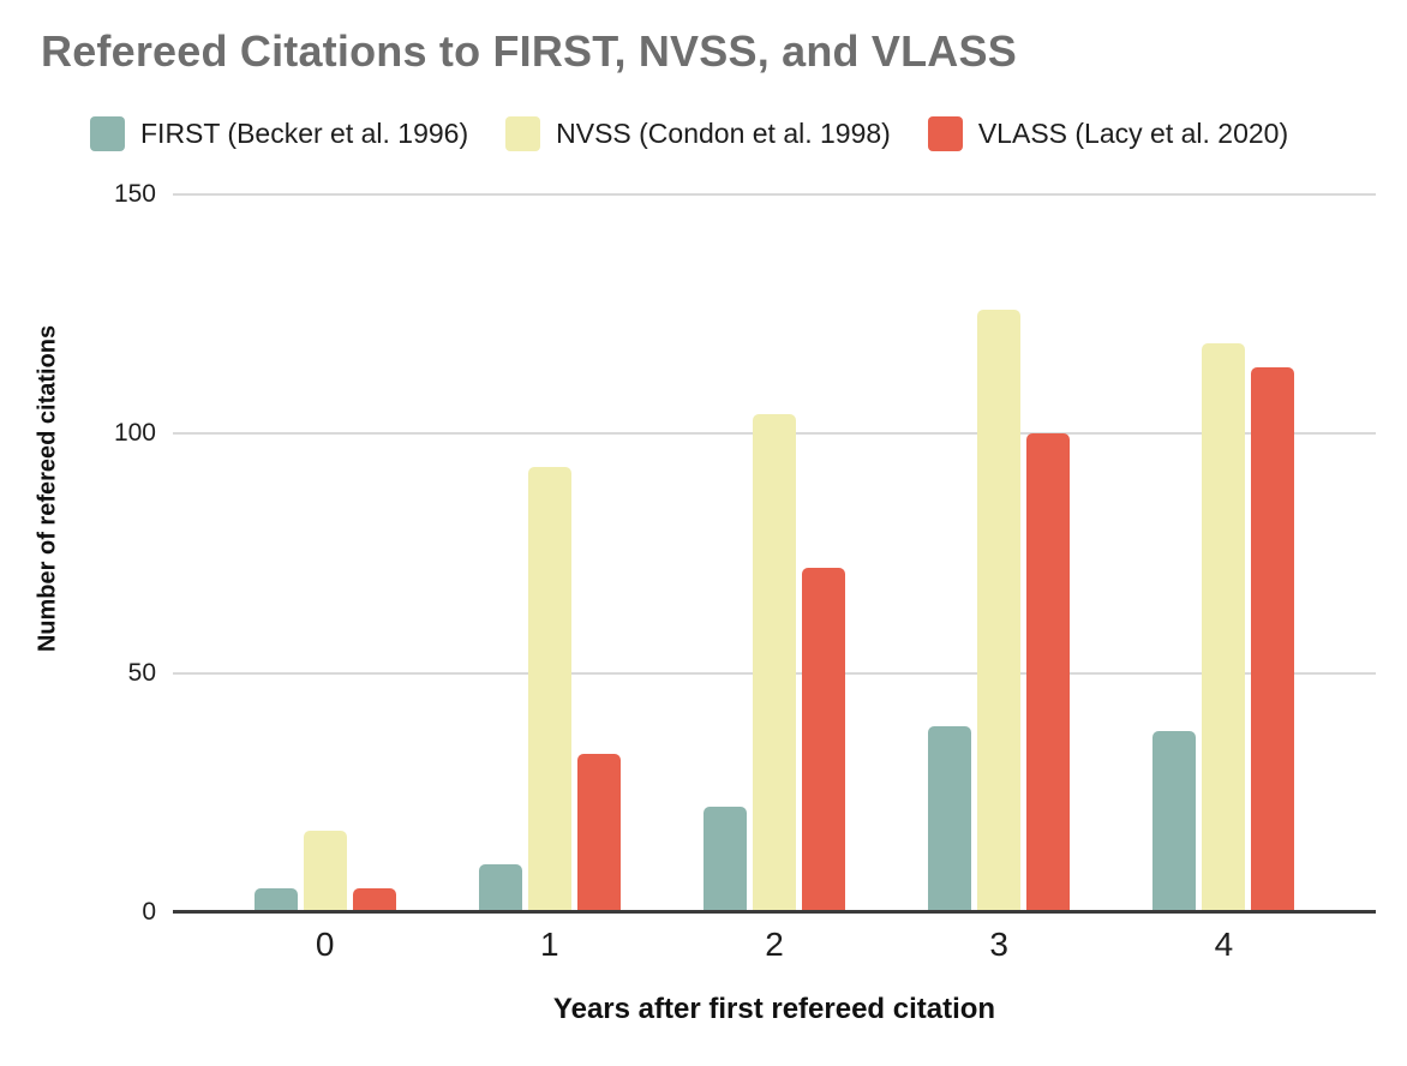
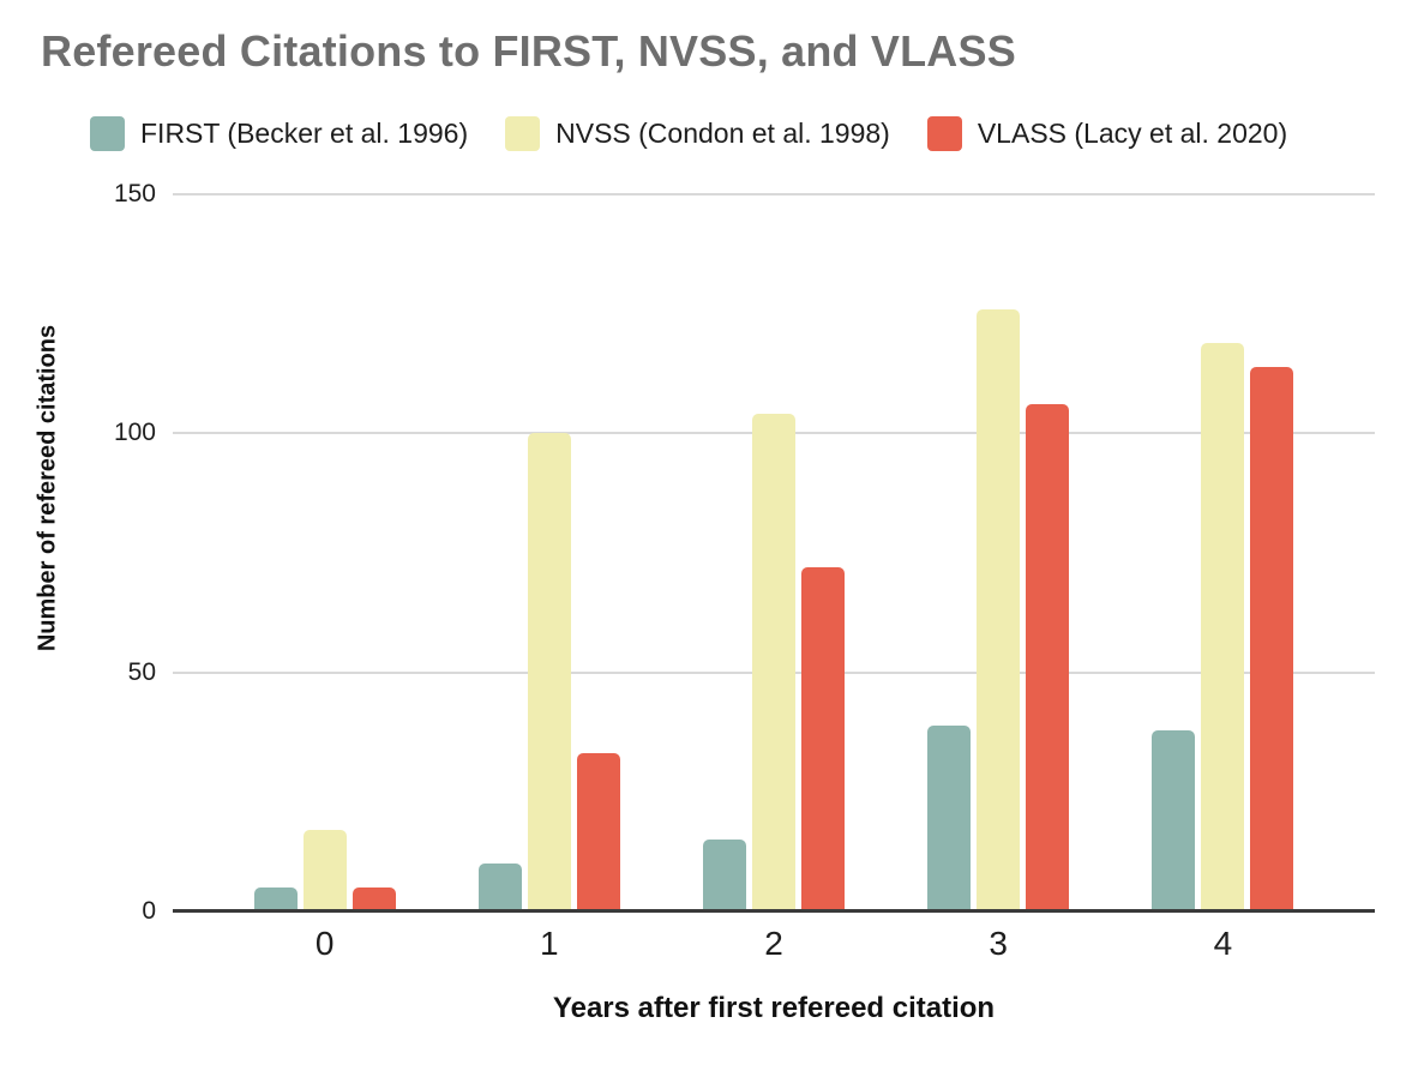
NVSS (Condon et al. 1998)/1: 93 -> 100
FIRST (Becker et al. 1996)/2: 22 -> 15
VLASS (Lacy et al. 2020)/3: 100 -> 106
